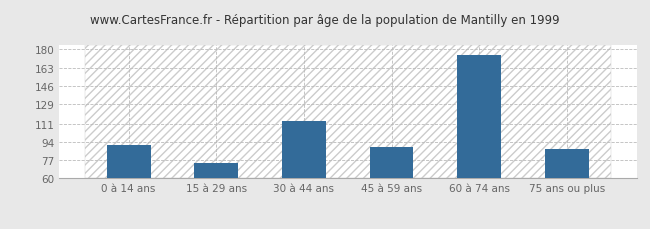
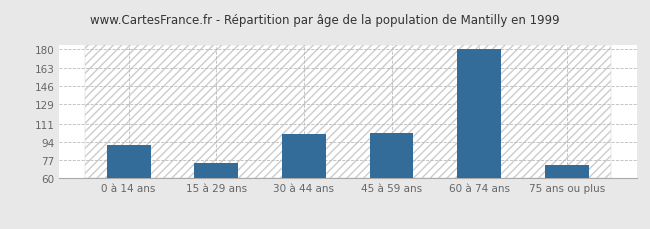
30 à 44 ans: 113 -> 101
45 à 59 ans: 89 -> 102
60 à 74 ans: 175 -> 180
75 ans ou plus: 87 -> 72
